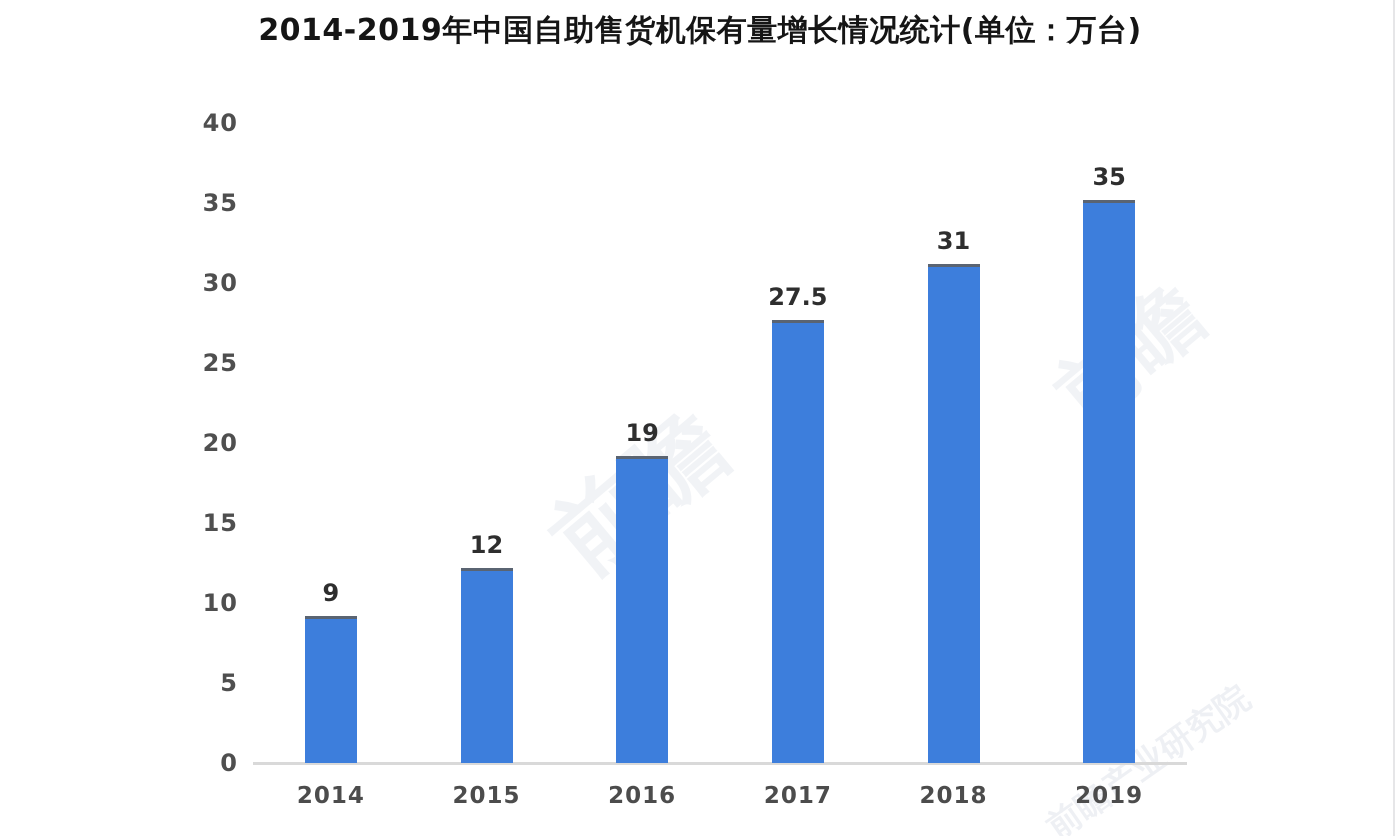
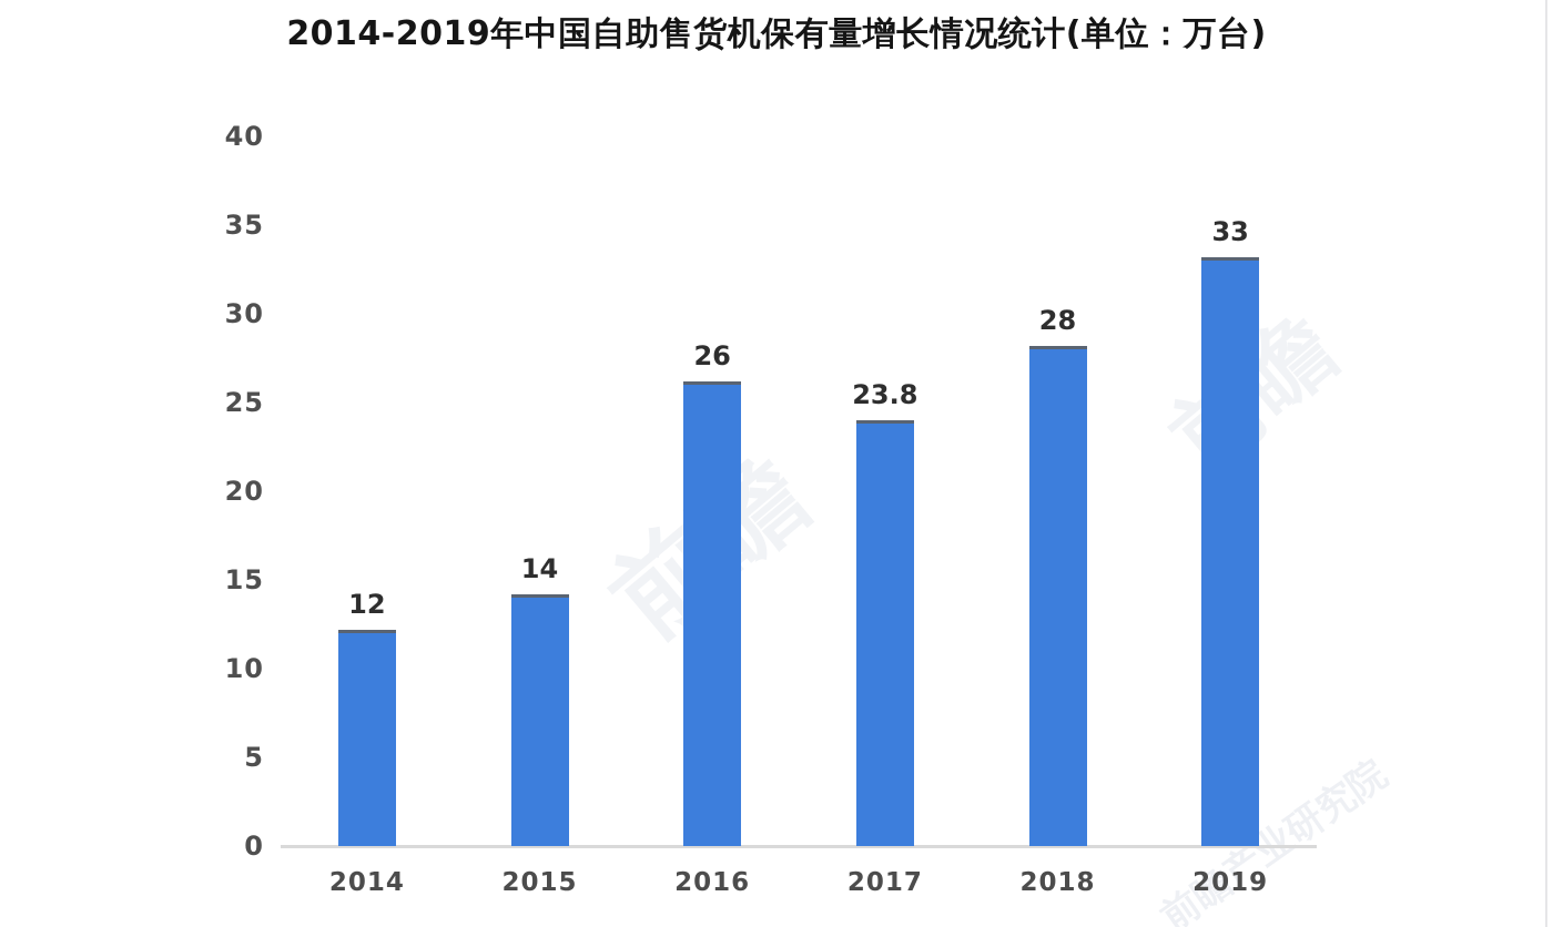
2014: 9 -> 12
2015: 12 -> 14
2016: 19 -> 26
2017: 27.5 -> 23.8
2018: 31 -> 28
2019: 35 -> 33
